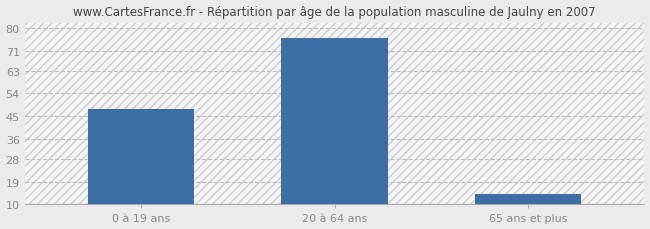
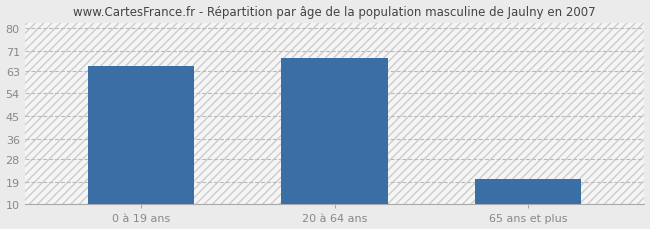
0 à 19 ans: 48 -> 65
20 à 64 ans: 76 -> 68
65 ans et plus: 14 -> 20
